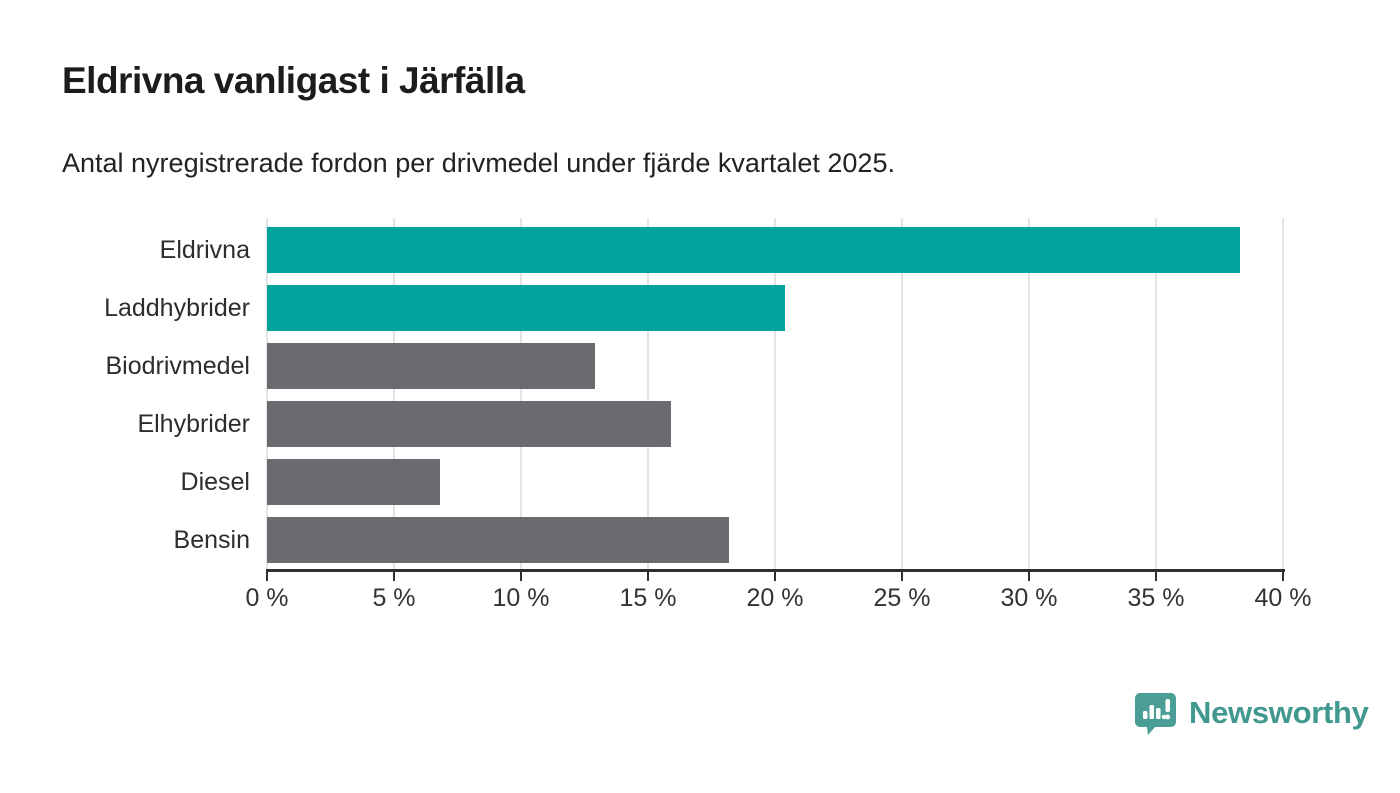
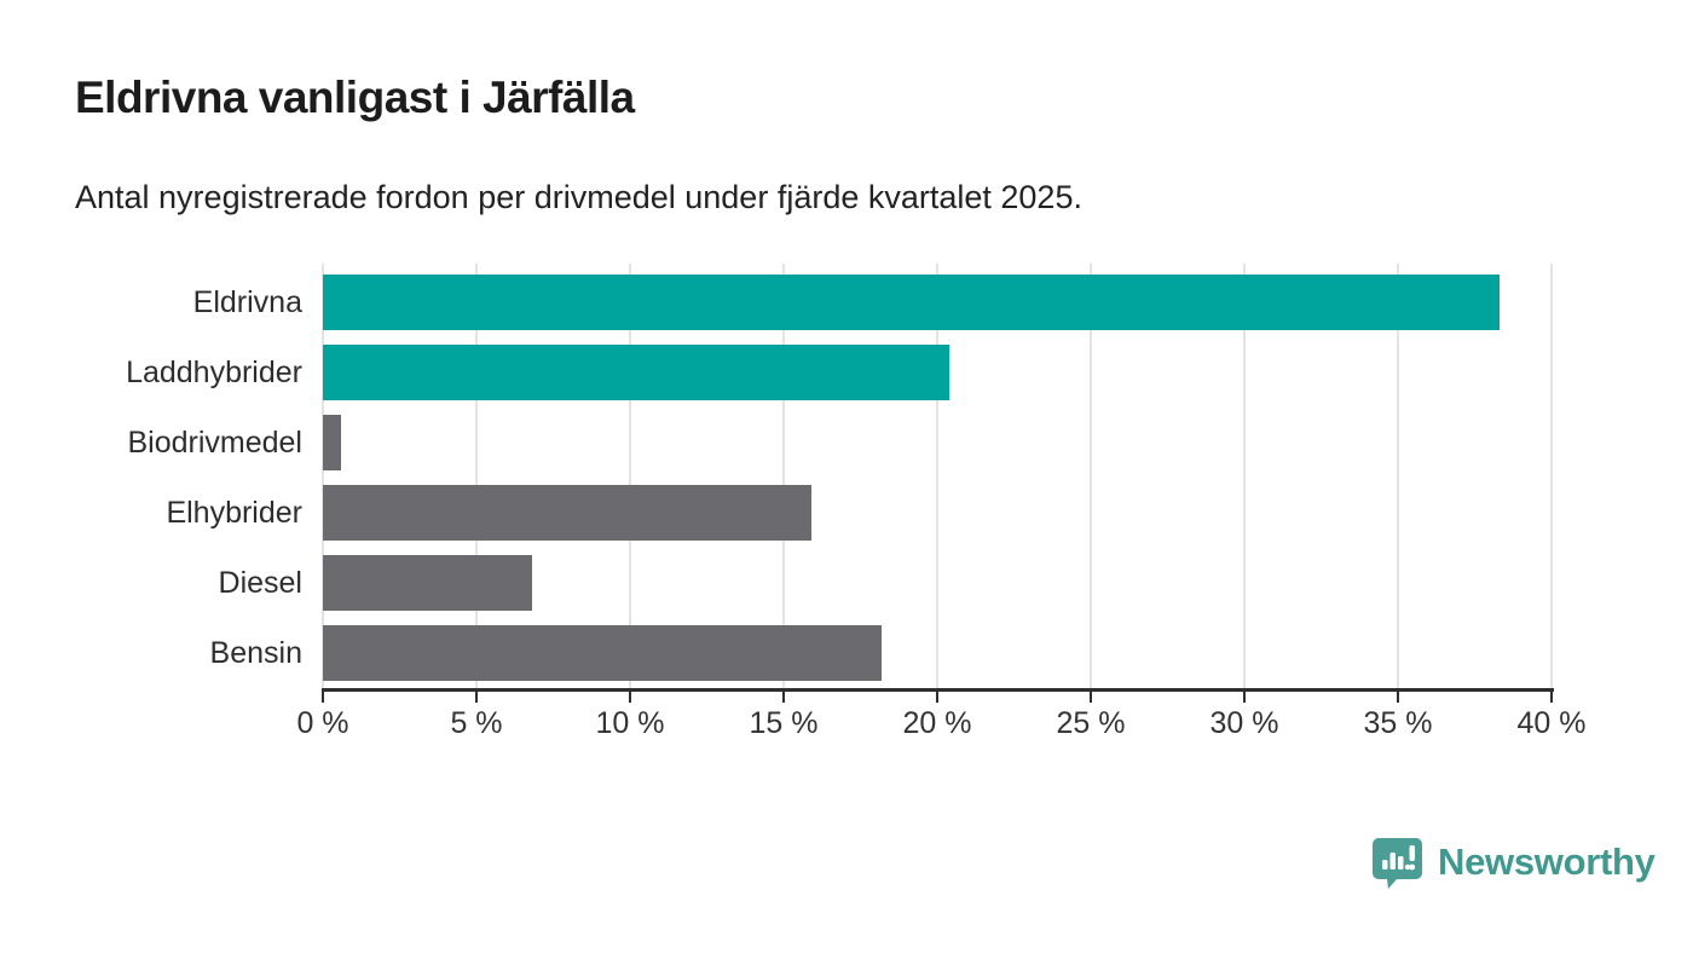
Biodrivmedel: 12.9% -> 0.6%
